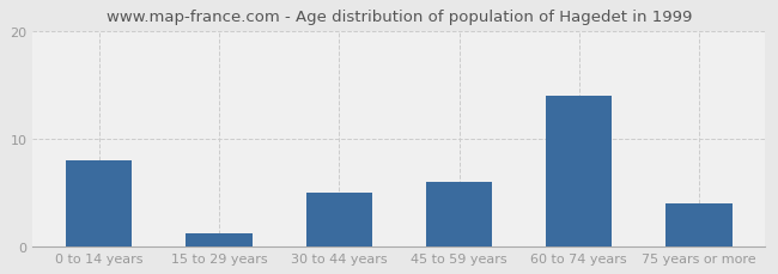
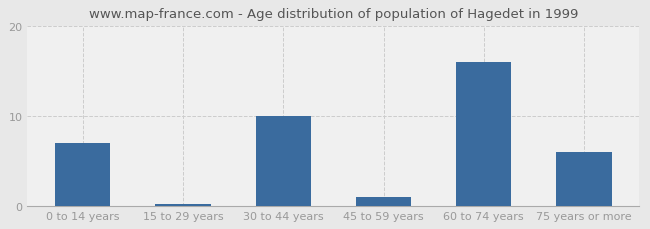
0 to 14 years: 8.0 -> 7.0
15 to 29 years: 1.2 -> 0.2
30 to 44 years: 5.0 -> 10.0
45 to 59 years: 6.0 -> 1.0
60 to 74 years: 14.0 -> 16.0
75 years or more: 4.0 -> 6.0
